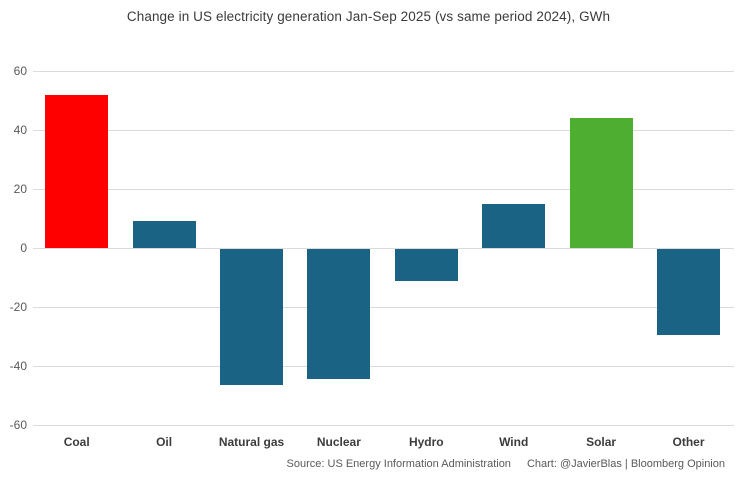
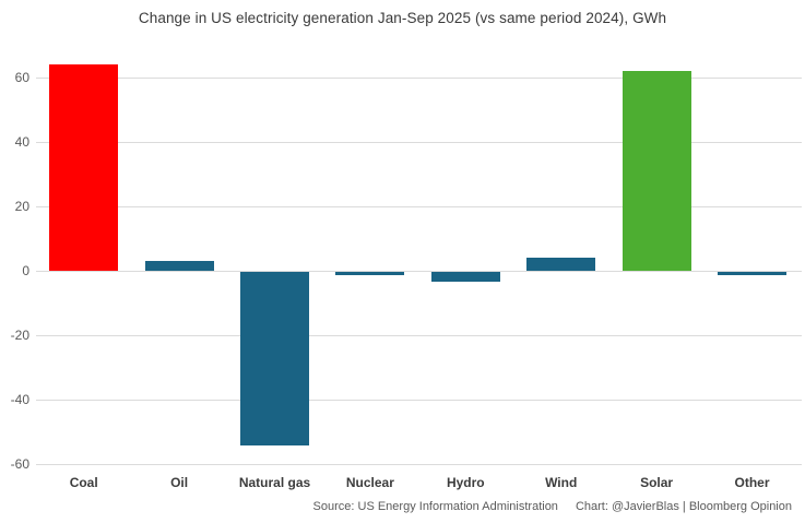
Coal: 52 -> 64
Oil: 9 -> 3
Natural gas: -46 -> -54
Nuclear: -44 -> -1
Hydro: -11 -> -3
Wind: 15 -> 4
Solar: 44 -> 62
Other: -29 -> -1
